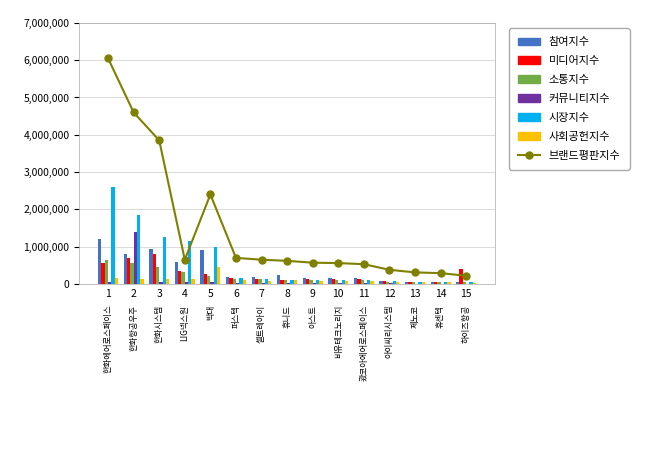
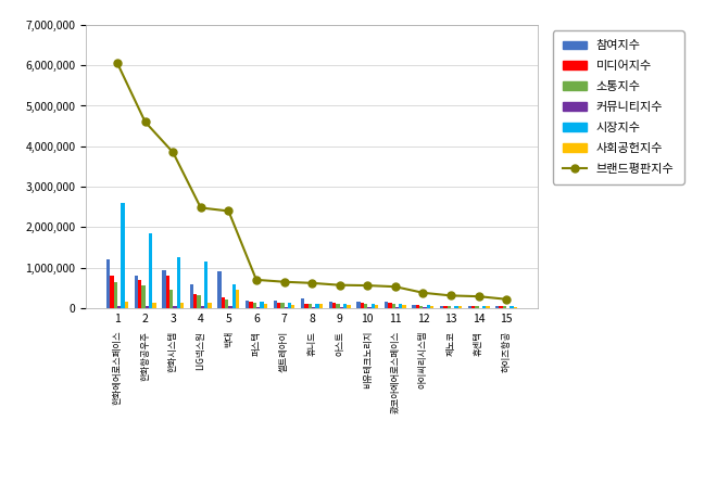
미디어지수/1: 550,000 -> 800,000
커뮤니티지수/2: 1,400,000 -> 50,000
브랜드평판지수/4: 650,000 -> 2,480,000
시장지수/5: 1,000,000 -> 600,000
미디어지수/15: 400,000 -> 40,000
